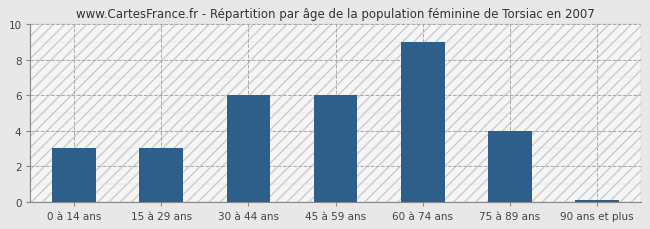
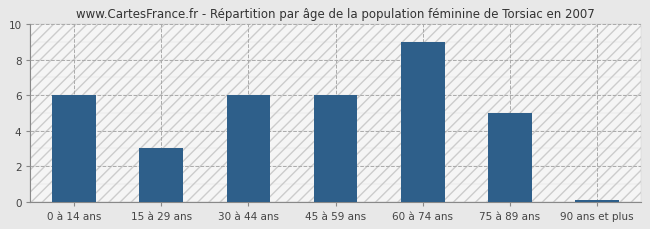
0 à 14 ans: 3.0 -> 6.0
75 à 89 ans: 4.0 -> 5.0
